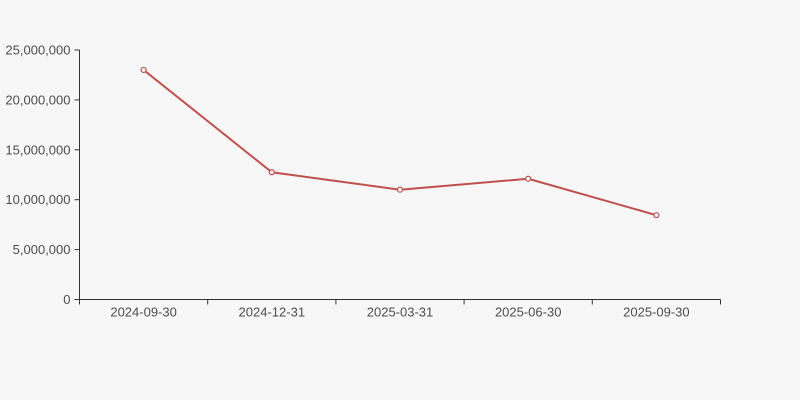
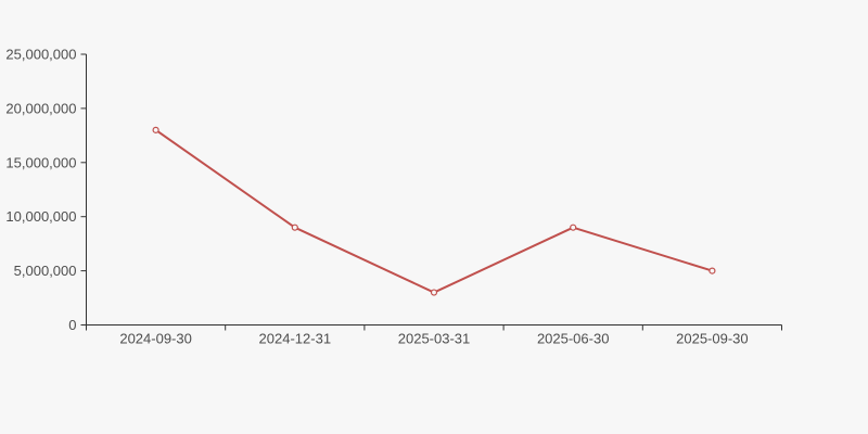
2024-09-30: 23000000 -> 18000000
2024-12-31: 13000000 -> 9000000
2025-03-31: 11000000 -> 3000000
2025-06-30: 12000000 -> 9000000
2025-09-30: 8000000 -> 5000000
